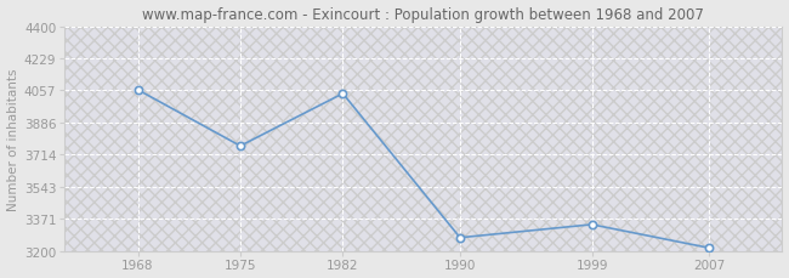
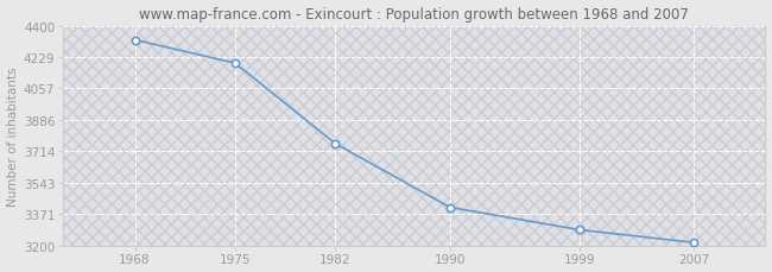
1968: 4060 -> 4320
1975: 3760 -> 4200
1982: 4040 -> 3760
1990: 3270 -> 3410
1999: 3340 -> 3280
